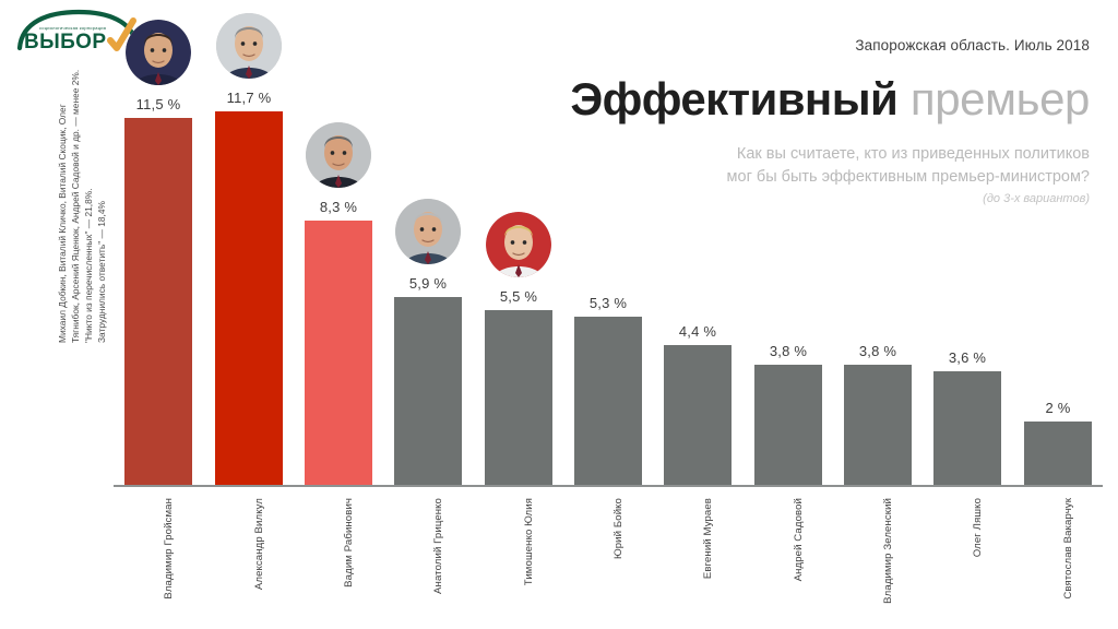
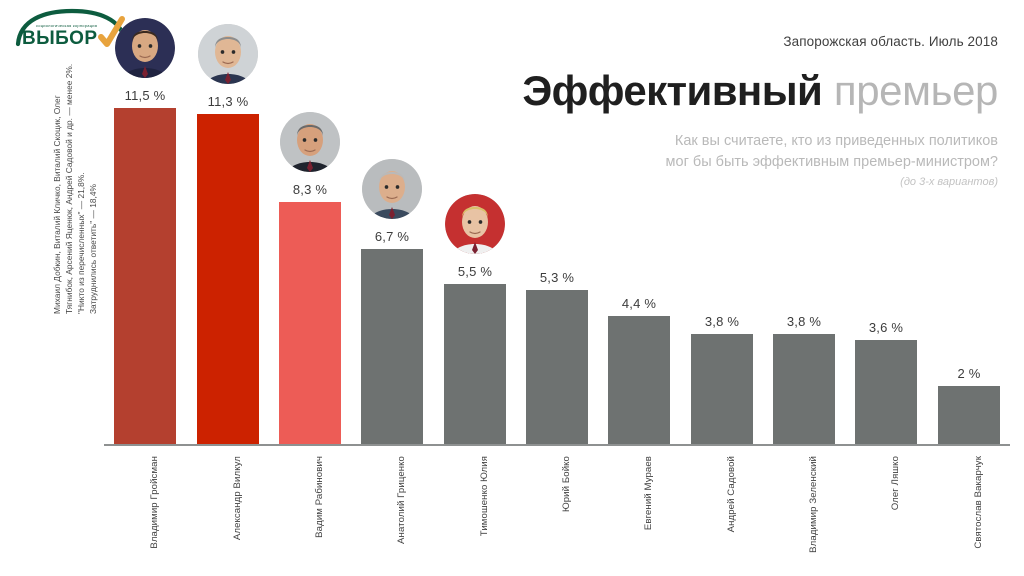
Александр Вилкул: 11,7 -> 11,3
Анатолий Гриценко: 5,9 -> 6,7
